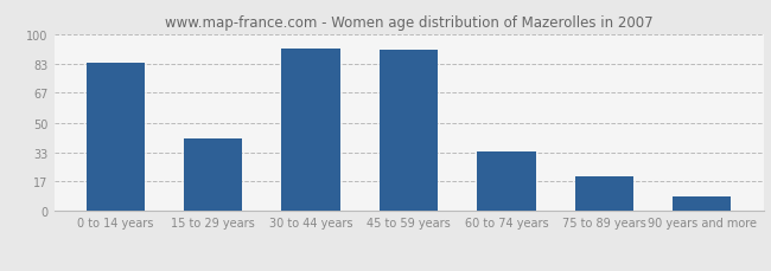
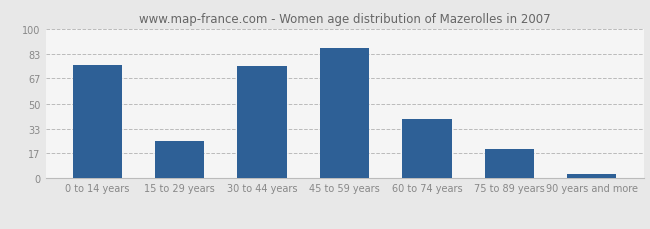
0 to 14 years: 84 -> 76
15 to 29 years: 41 -> 25
30 to 44 years: 92 -> 75
45 to 59 years: 91 -> 87
60 to 74 years: 34 -> 40
90 years and more: 8 -> 3
